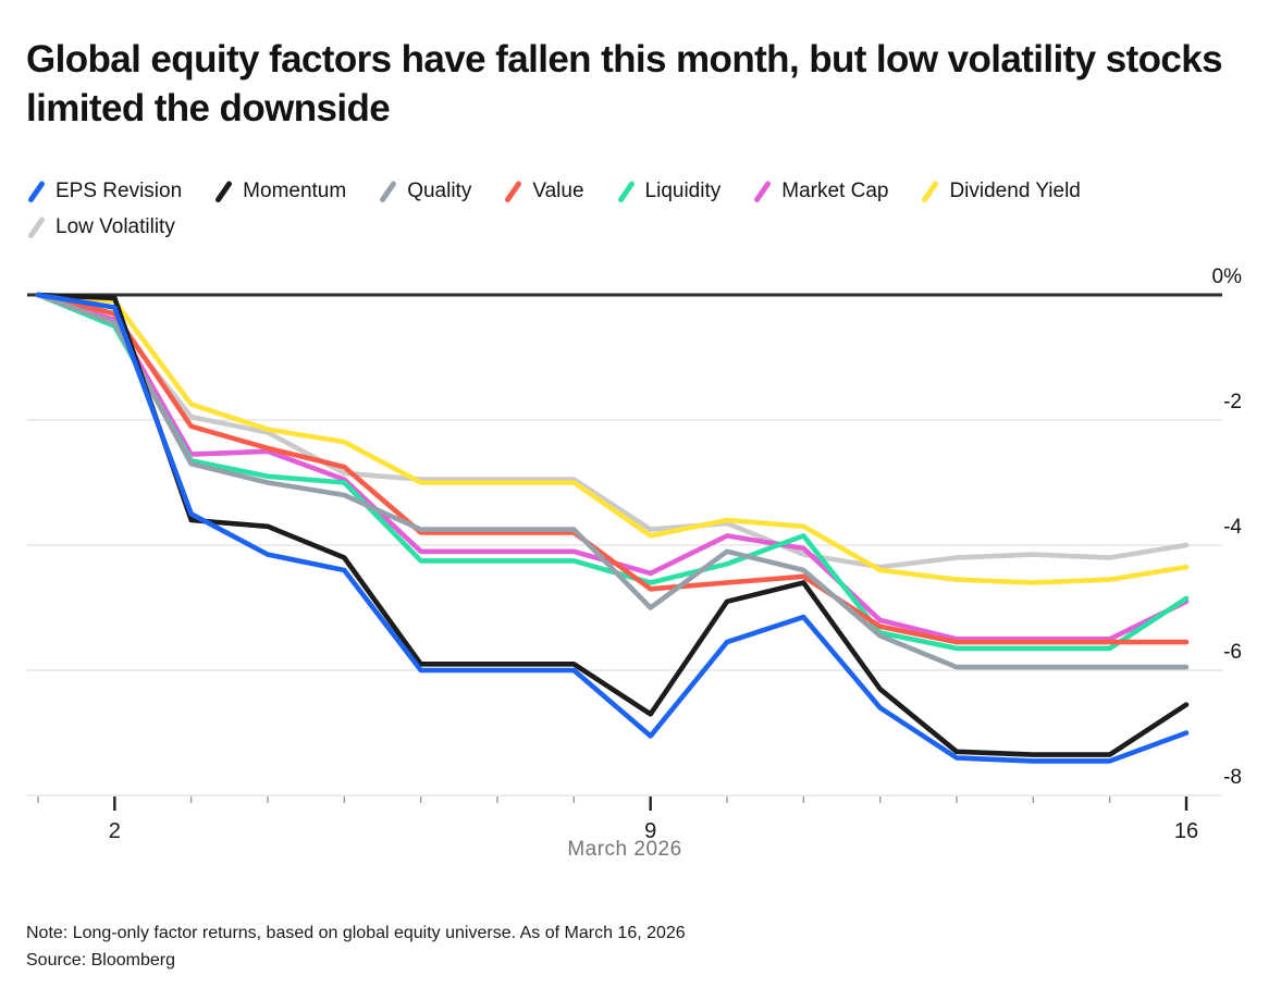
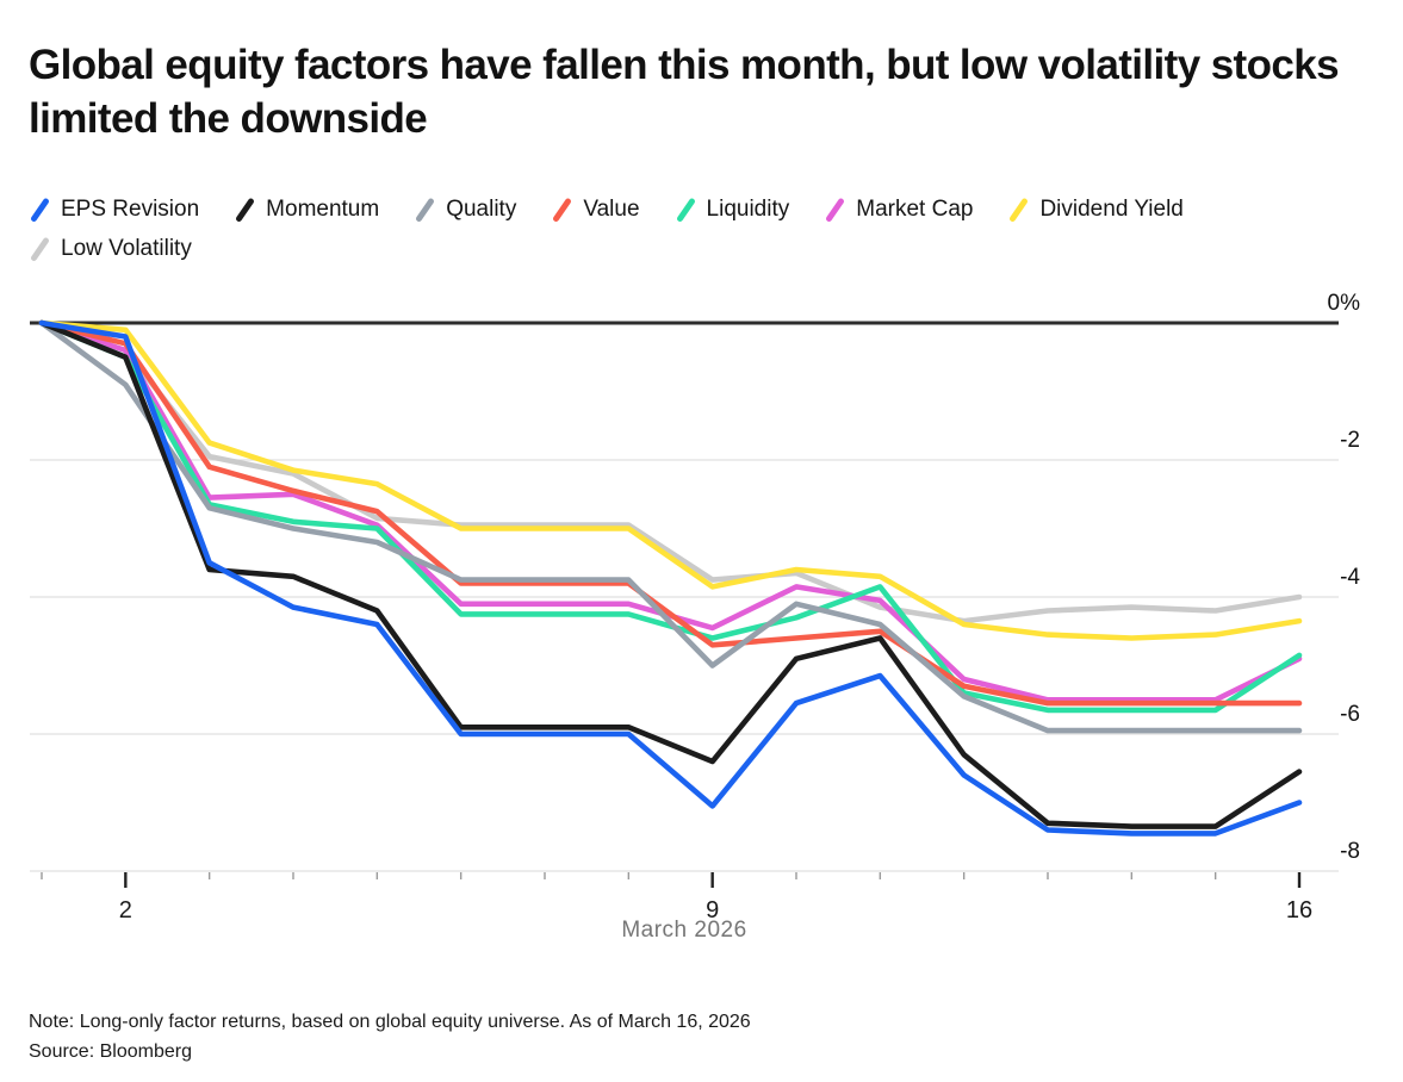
Momentum/2: -0.1% -> -0.5%
Quality/2: -0.5% -> -0.9%
Momentum/9: -6.7% -> -6.4%
